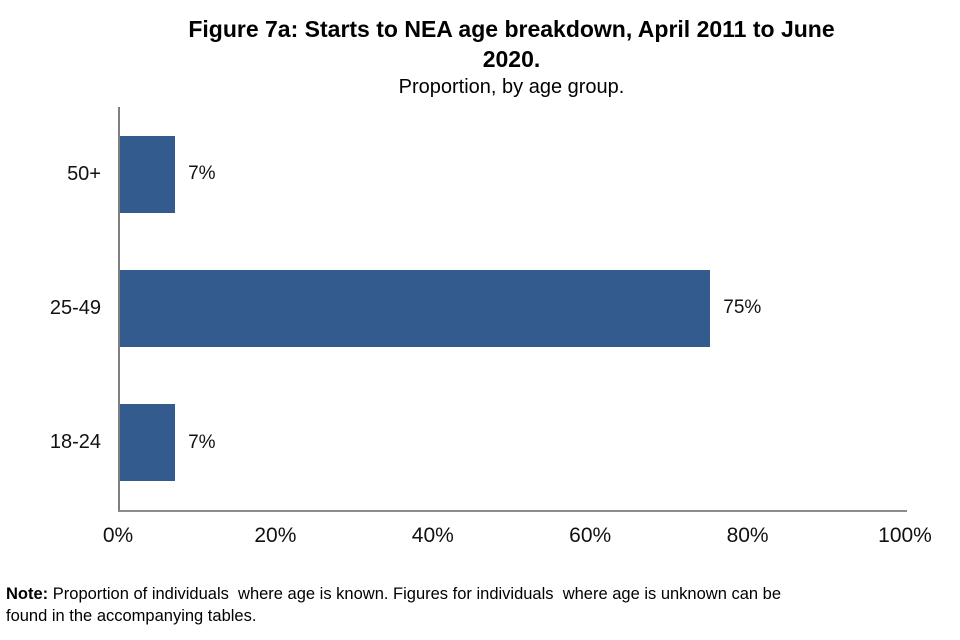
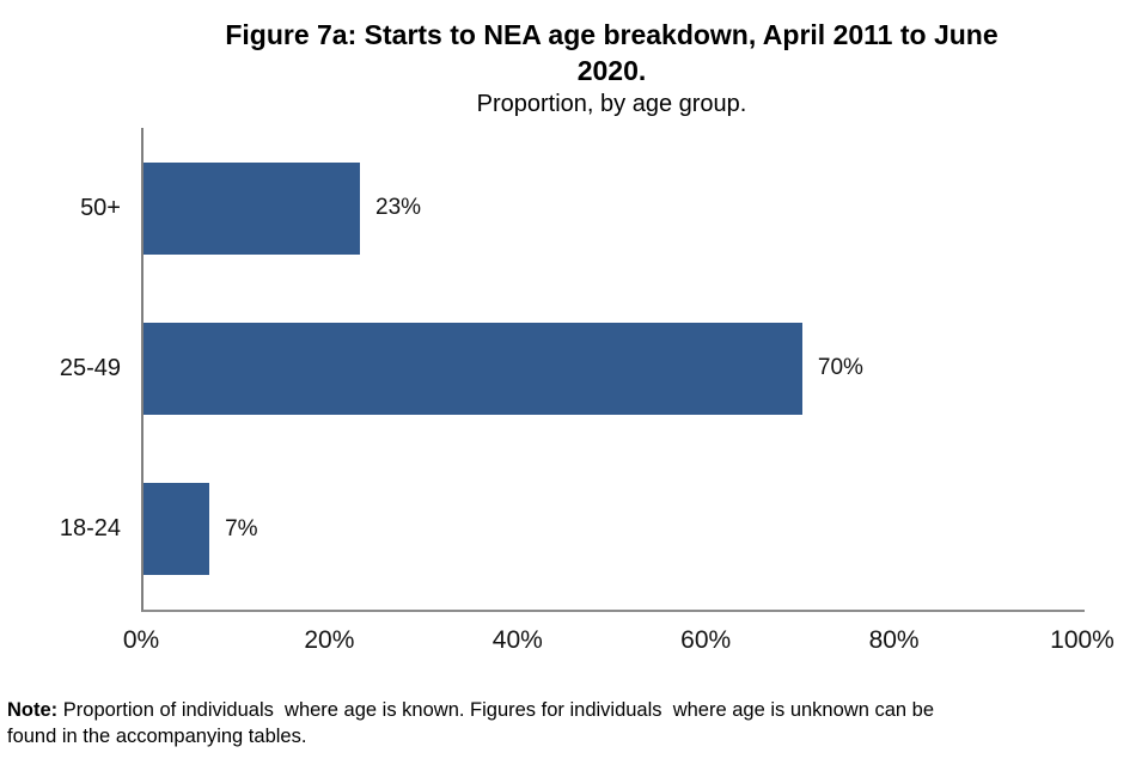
50+: 7% -> 23%
25-49: 75% -> 70%
